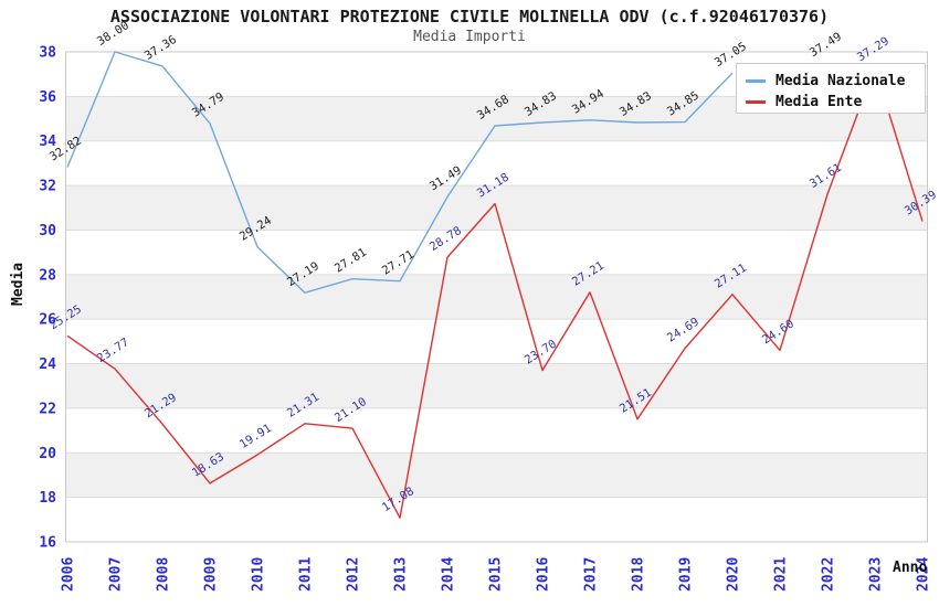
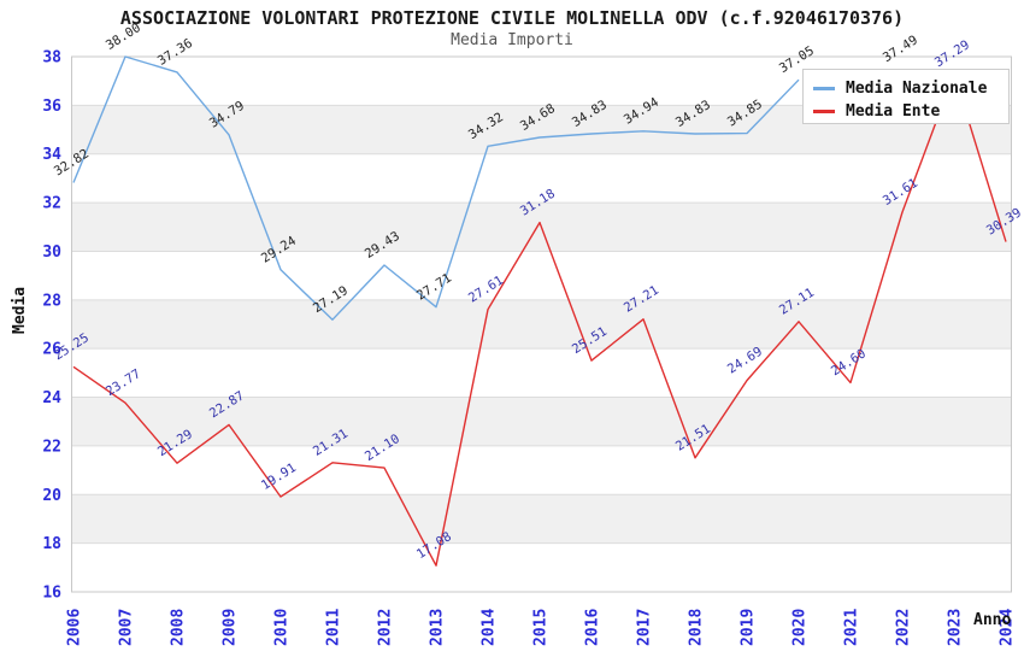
Media Ente/2009: 18.63 -> 22.87
Media Nazionale/2012: 27.81 -> 29.43
Media Nazionale/2014: 31.49 -> 34.32
Media Ente/2014: 28.78 -> 27.61
Media Ente/2016: 23.70 -> 25.51
